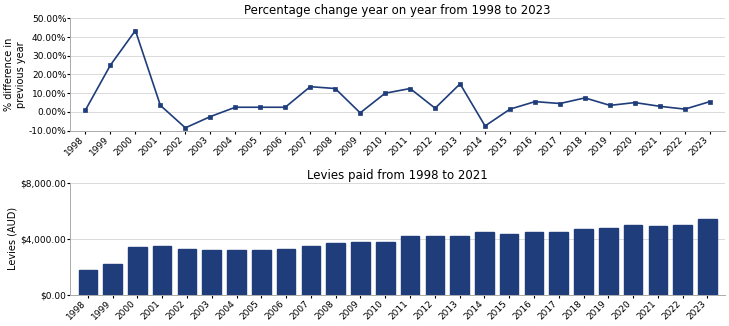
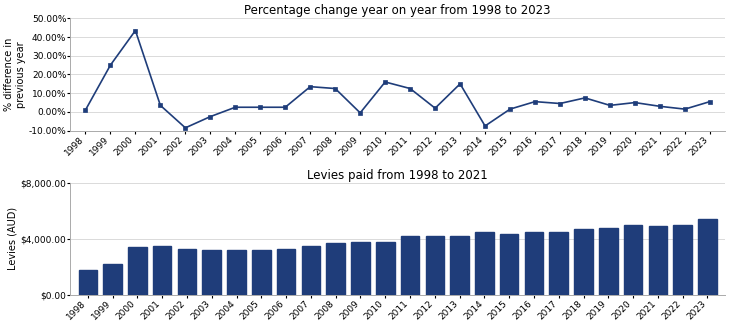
Percentage change year on year from 1998 to 2023/2010: 10% -> 16%
